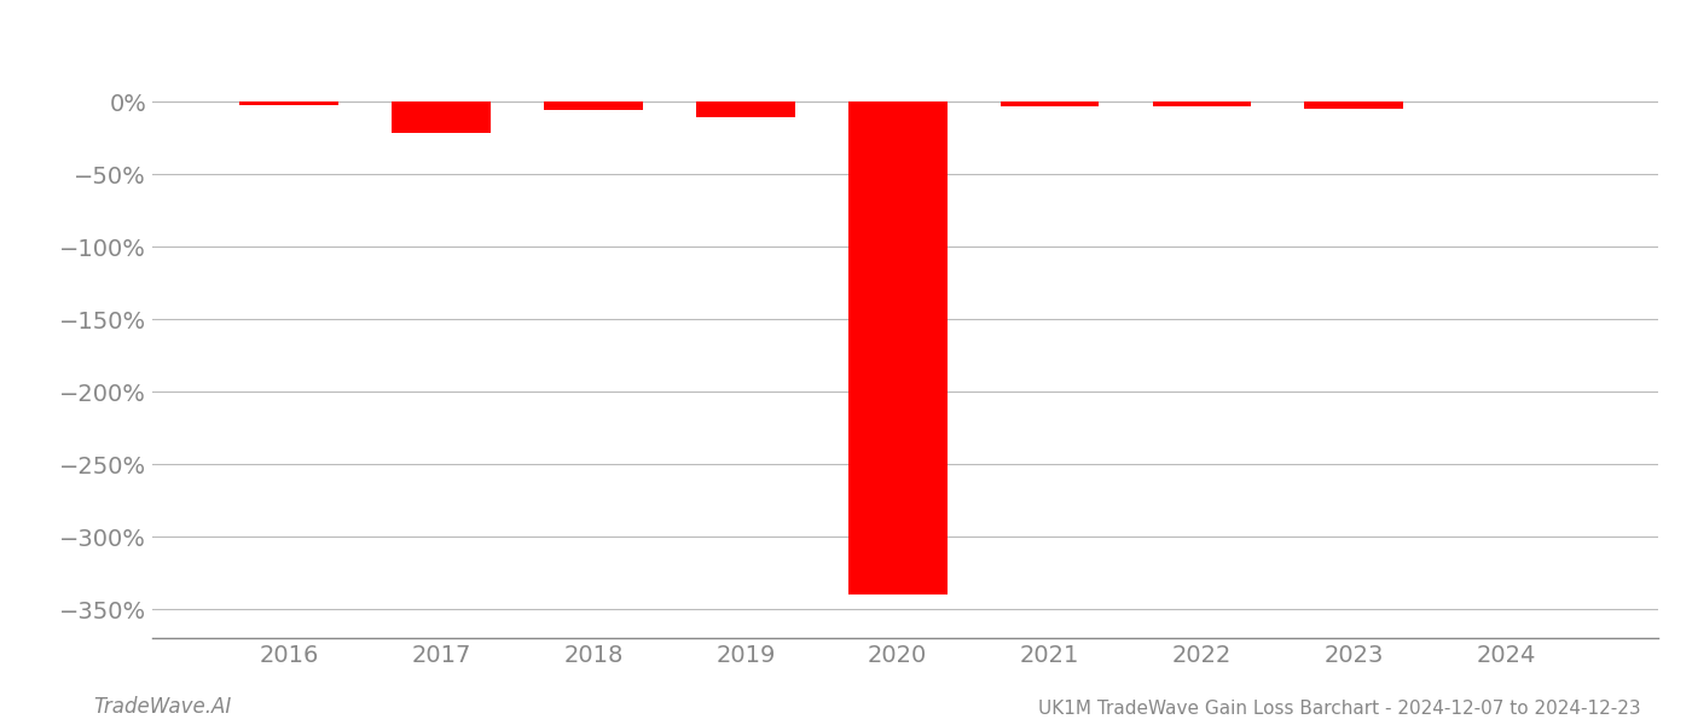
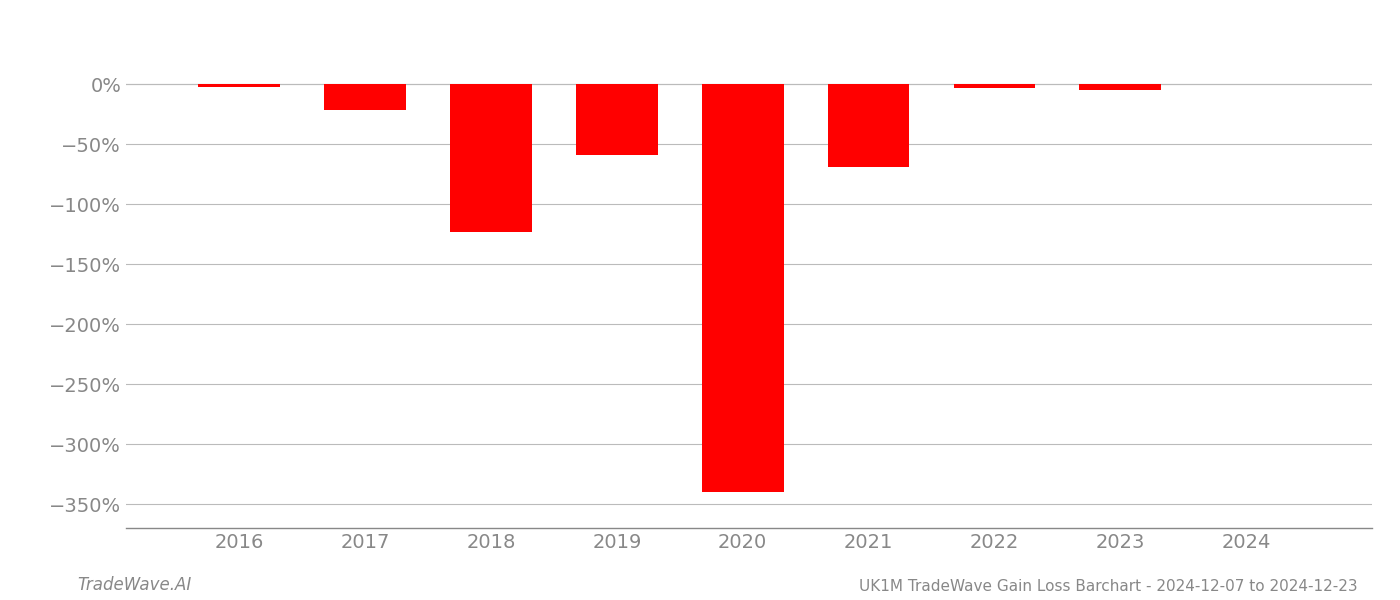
2018: -6% -> -123%
2019: -11% -> -59%
2021: -4% -> -69%
